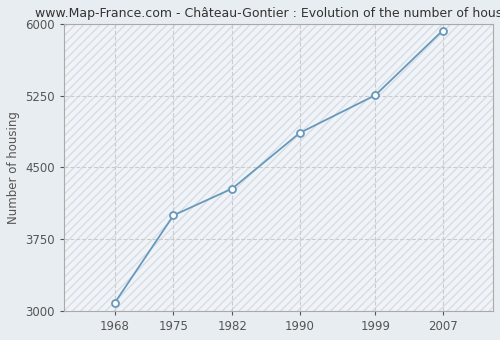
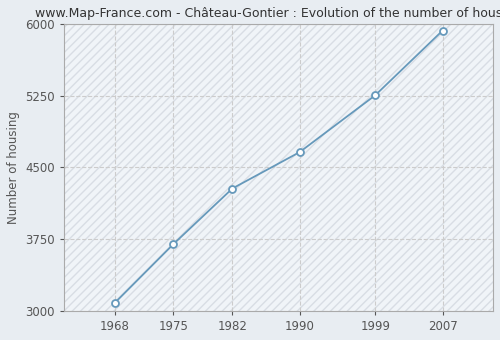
1975: 4000 -> 3700
1990: 4860 -> 4660
